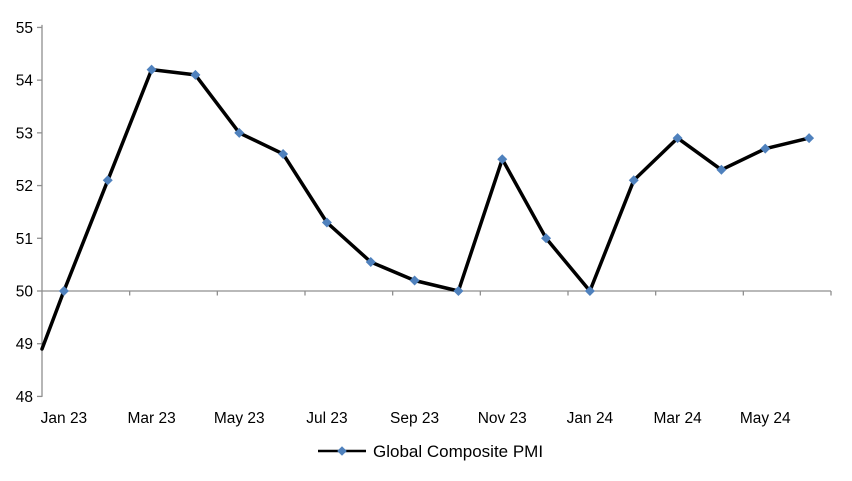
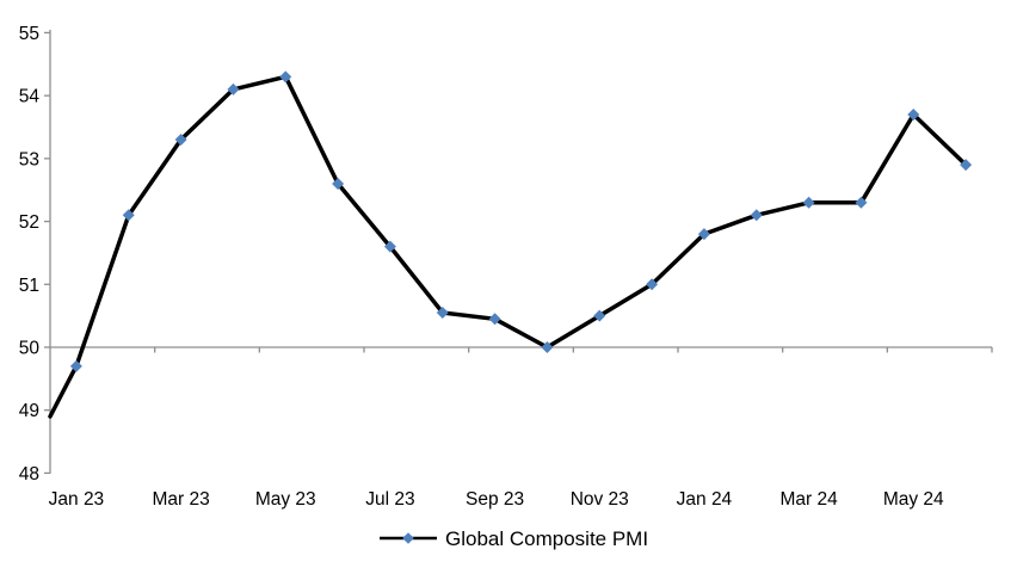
Jan 23: 50.0 -> 49.7
Mar 23: 54.2 -> 53.3
May 23: 53.0 -> 54.3
Jul 23: 51.3 -> 51.6
Sep 23: 50.2 -> 50.5
Nov 23: 52.5 -> 50.5
Jan 24: 50.0 -> 51.8
Mar 24: 52.9 -> 52.3
May 24: 52.7 -> 53.7
